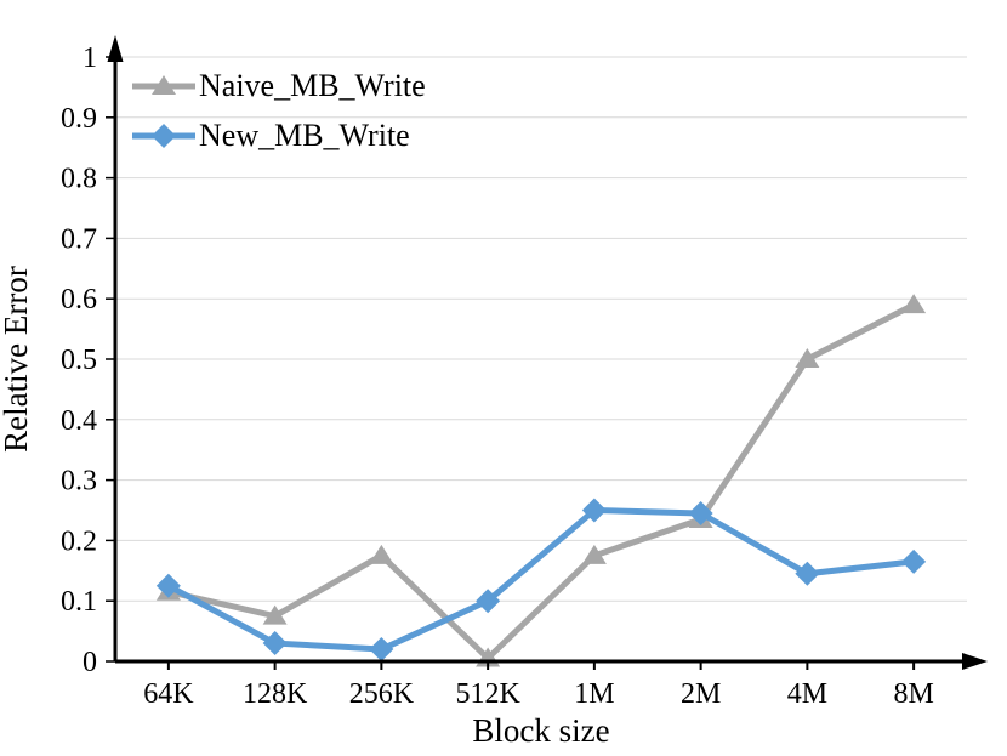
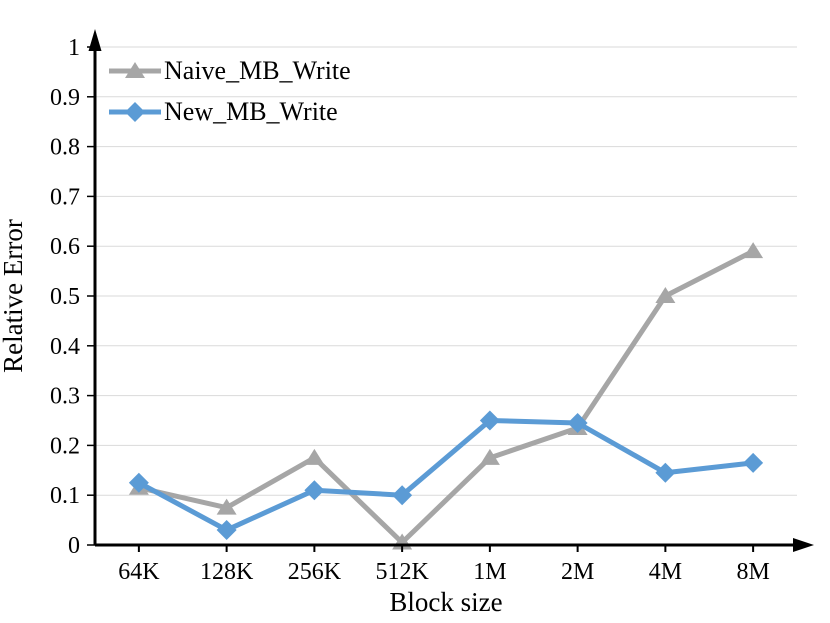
New_MB_Write/256K: 0.02 -> 0.11
